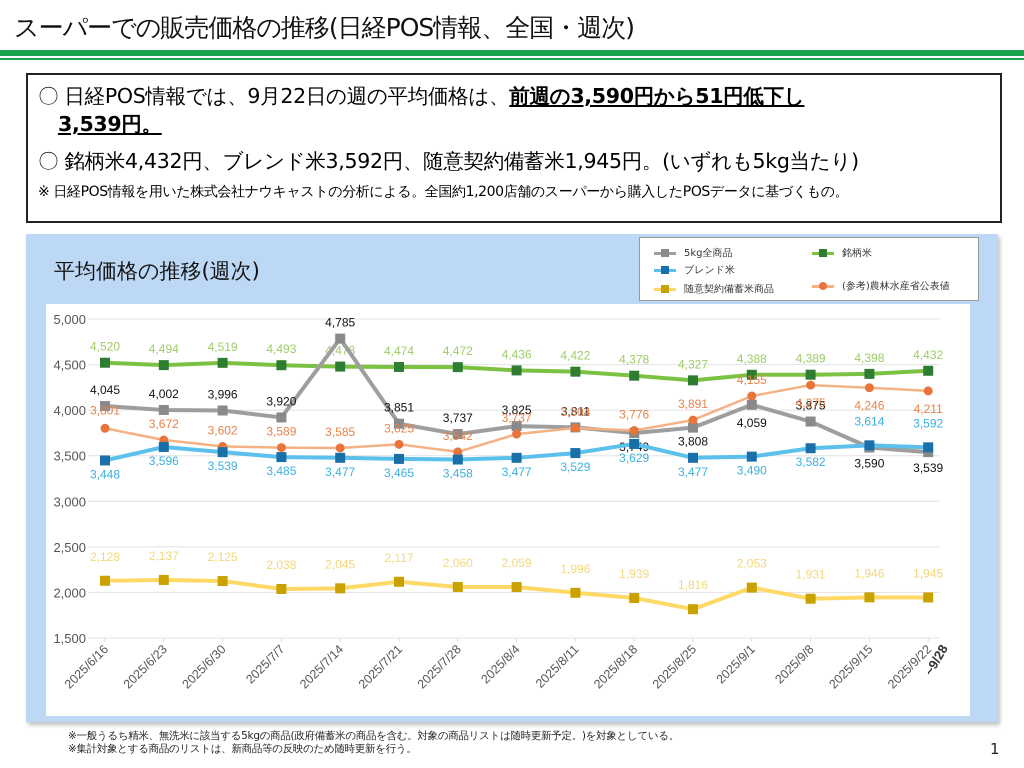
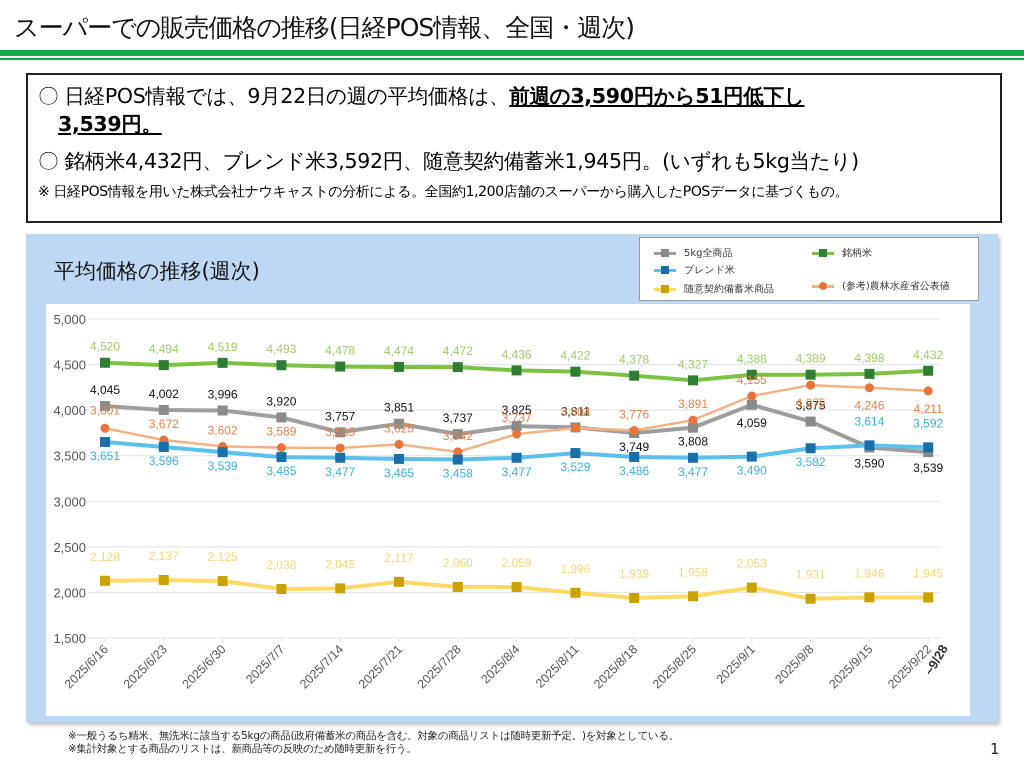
ブレンド米/2025/6/16: 3,448 -> 3,651
5kg全商品/2025/7/14: 4,785 -> 3,757
ブレンド米/2025/8/18: 3,629 -> 3,486
随意契約備蓄米商品/2025/8/25: 1,816 -> 1,958
